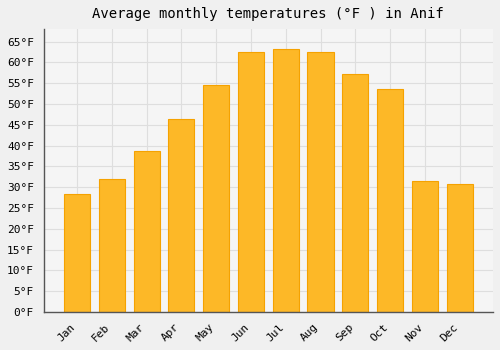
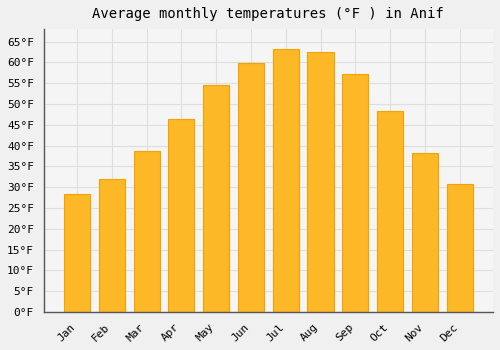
Jun: 62.5°F -> 59.9°F
Oct: 53.5°F -> 48.2°F
Nov: 31.5°F -> 38.3°F
